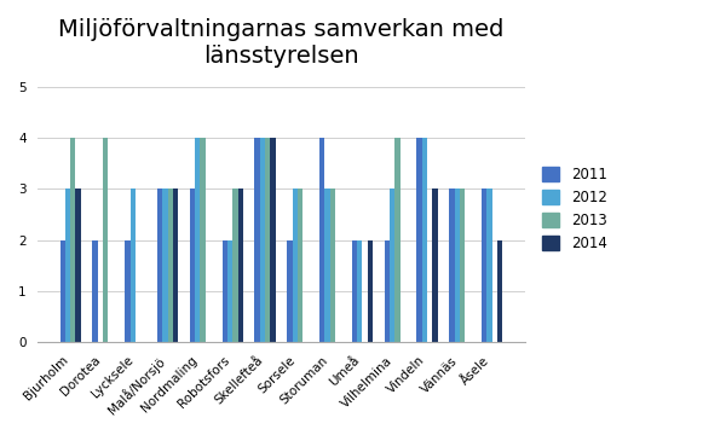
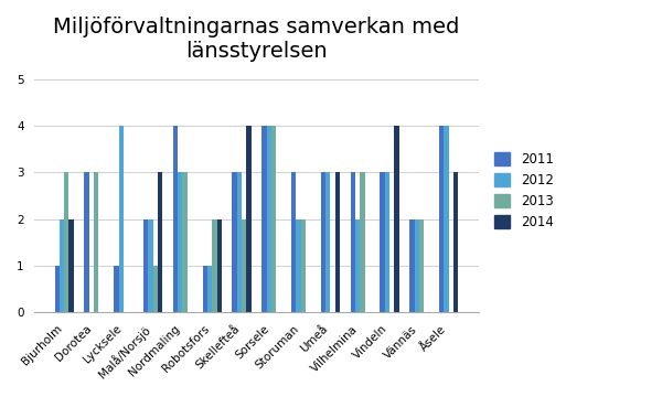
2011/Bjurholm: 2 -> 1
2012/Bjurholm: 3 -> 2
2013/Bjurholm: 4 -> 3
2014/Bjurholm: 3 -> 2
2011/Dorotea: 2 -> 3
2013/Dorotea: 4 -> 3
2011/Lycksele: 2 -> 1
2012/Lycksele: 3 -> 4
2011/Malå/Norsjö: 3 -> 2
2012/Malå/Norsjö: 3 -> 2
2013/Malå/Norsjö: 3 -> 1
2011/Nordmaling: 3 -> 4
2012/Nordmaling: 4 -> 3
2013/Nordmaling: 4 -> 3
2011/Robotsfors: 2 -> 1
2012/Robotsfors: 2 -> 1
2013/Robotsfors: 3 -> 2
2014/Robotsfors: 3 -> 2
2011/Skellefteå: 4 -> 3
2012/Skellefteå: 4 -> 3
2013/Skellefteå: 4 -> 2
2011/Sorsele: 2 -> 4
2012/Sorsele: 3 -> 4
2013/Sorsele: 3 -> 4
2011/Storuman: 4 -> 3
2012/Storuman: 3 -> 2
2013/Storuman: 3 -> 2
2011/Umeå: 2 -> 3
2012/Umeå: 2 -> 3
2014/Umeå: 2 -> 3
2011/Vilhelmina: 2 -> 3
2012/Vilhelmina: 3 -> 2
2013/Vilhelmina: 4 -> 3
2011/Vindeln: 4 -> 3
2012/Vindeln: 4 -> 3
2014/Vindeln: 3 -> 4
2011/Vännäs: 3 -> 2
2012/Vännäs: 3 -> 2
2013/Vännäs: 3 -> 2
2011/Åsele: 3 -> 4
2012/Åsele: 3 -> 4
2014/Åsele: 2 -> 3
